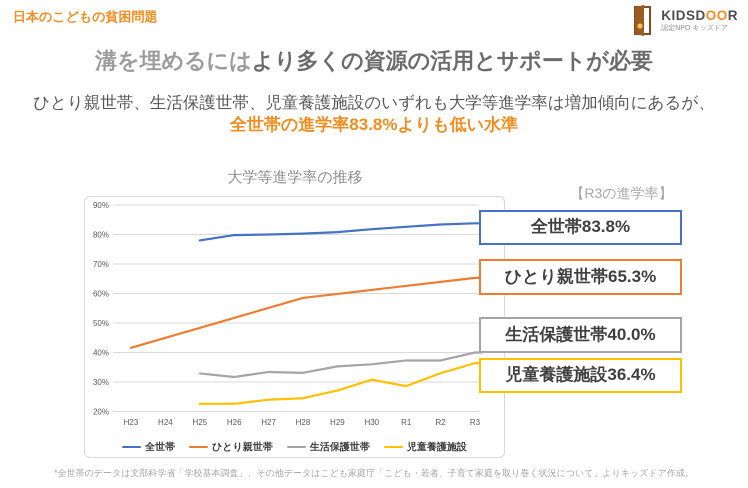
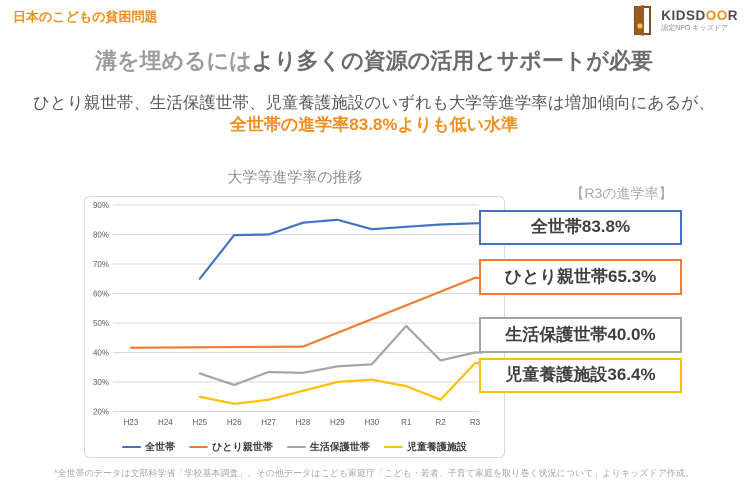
全世帯/H25: 78% -> 65%
児童養護施設/H25: 23% -> 25%
生活保護世帯/H26: 32% -> 29%
全世帯/H28: 80% -> 84%
ひとり親世帯/H28: 58% -> 42%
児童養護施設/H28: 24% -> 27%
全世帯/H29: 81% -> 85%
児童養護施設/H29: 27% -> 30%
生活保護世帯/R1: 37% -> 49%
児童養護施設/R2: 33% -> 24%
